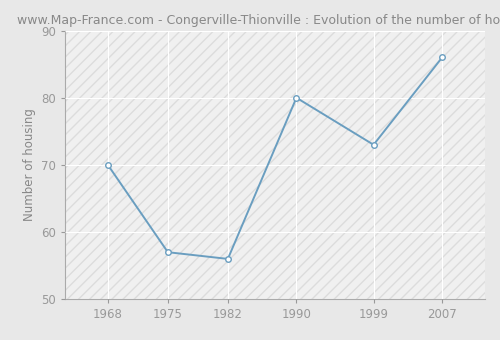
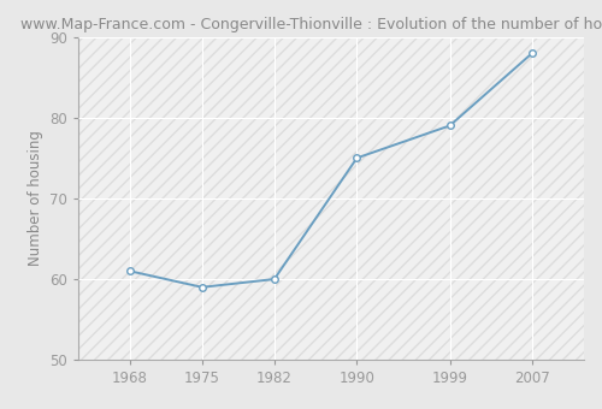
1968: 70 -> 61
1975: 57 -> 59
1982: 56 -> 60
1990: 80 -> 75
1999: 73 -> 79
2007: 86 -> 88
